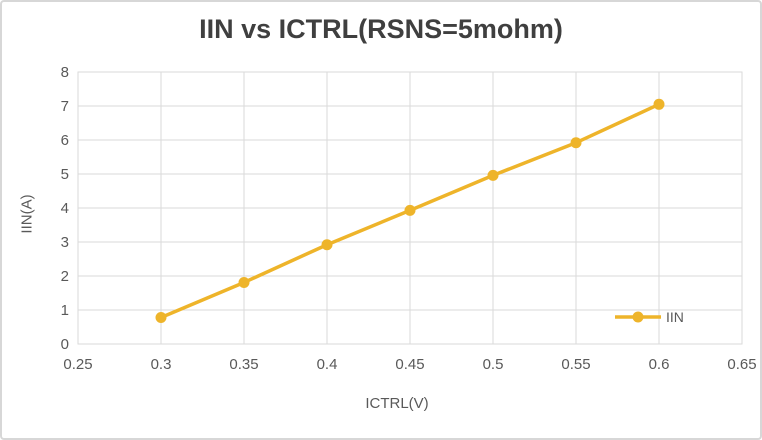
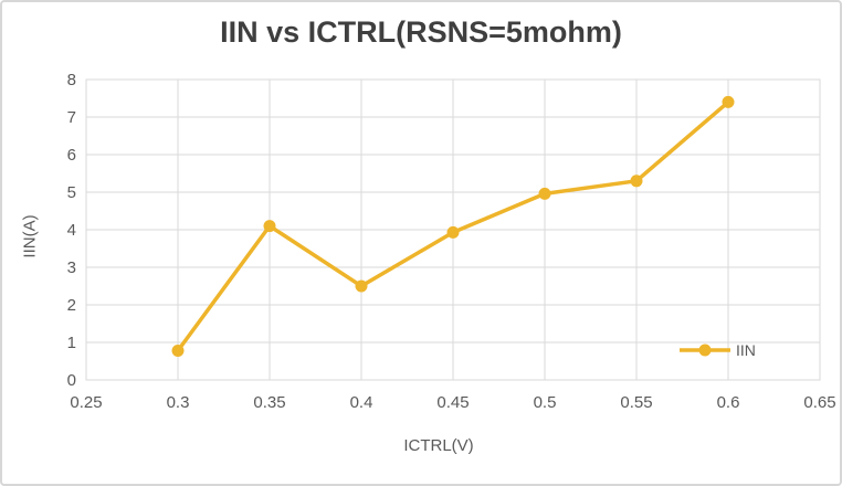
0.35: 1.8 -> 4.1
0.4: 2.9 -> 2.5
0.55: 5.9 -> 5.3
0.6: 7.0 -> 7.4
